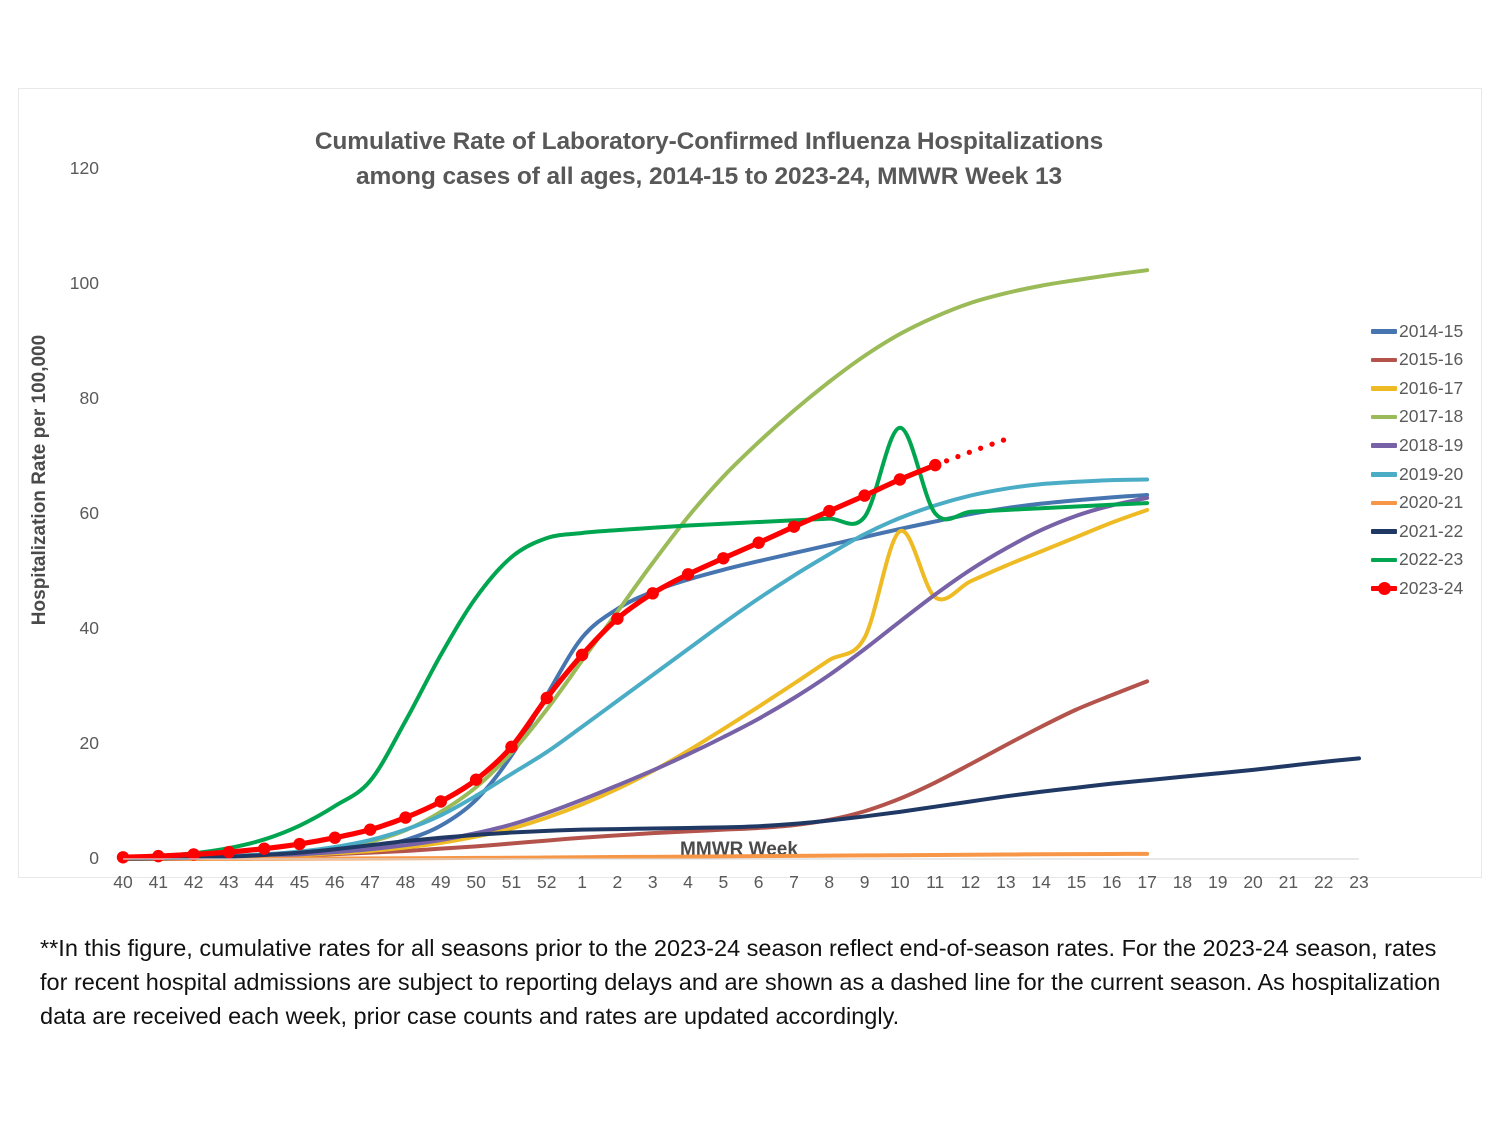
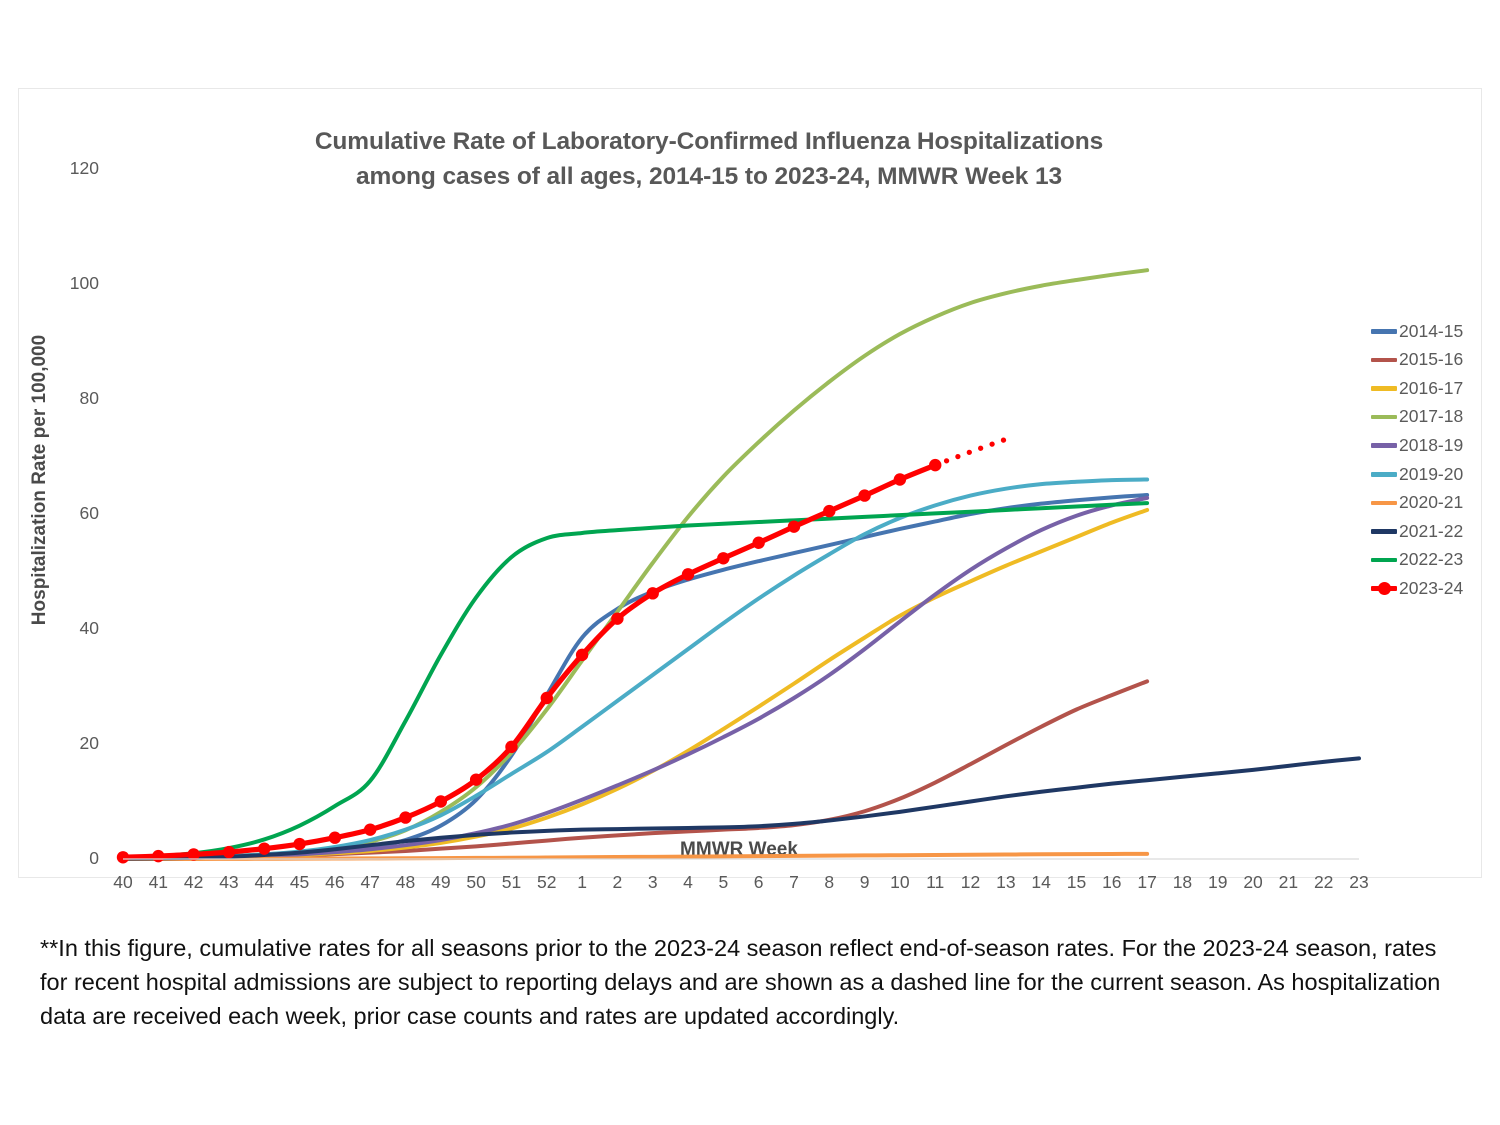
2016-17/10: 57 -> 42
2022-23/10: 75 -> 60
